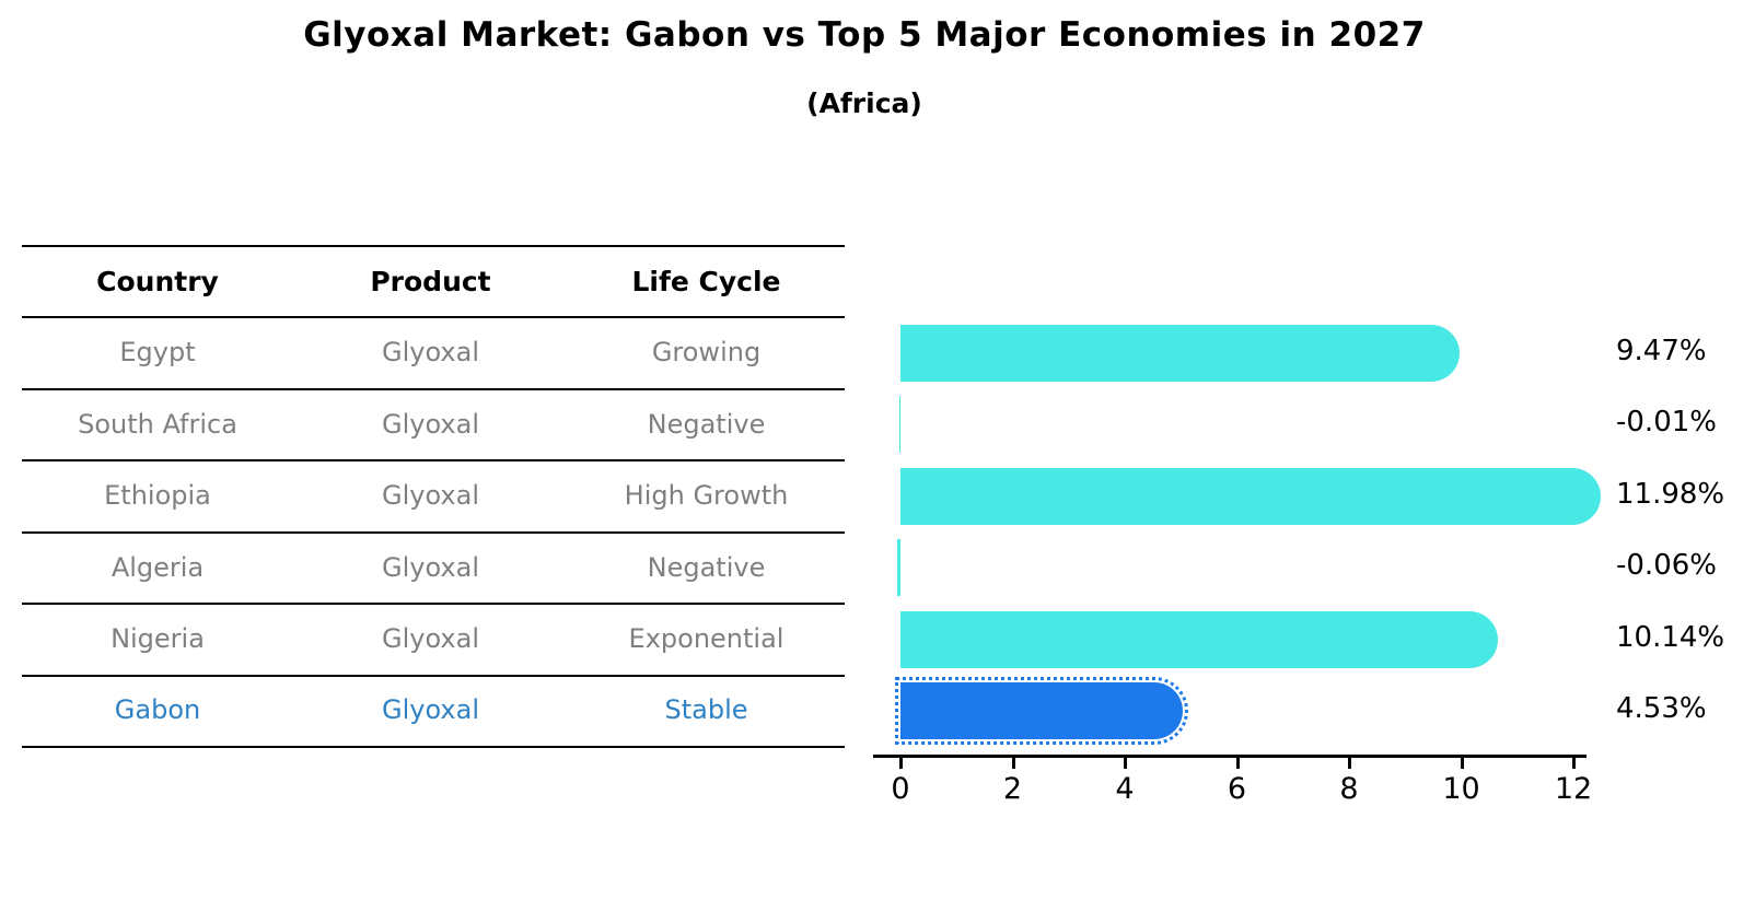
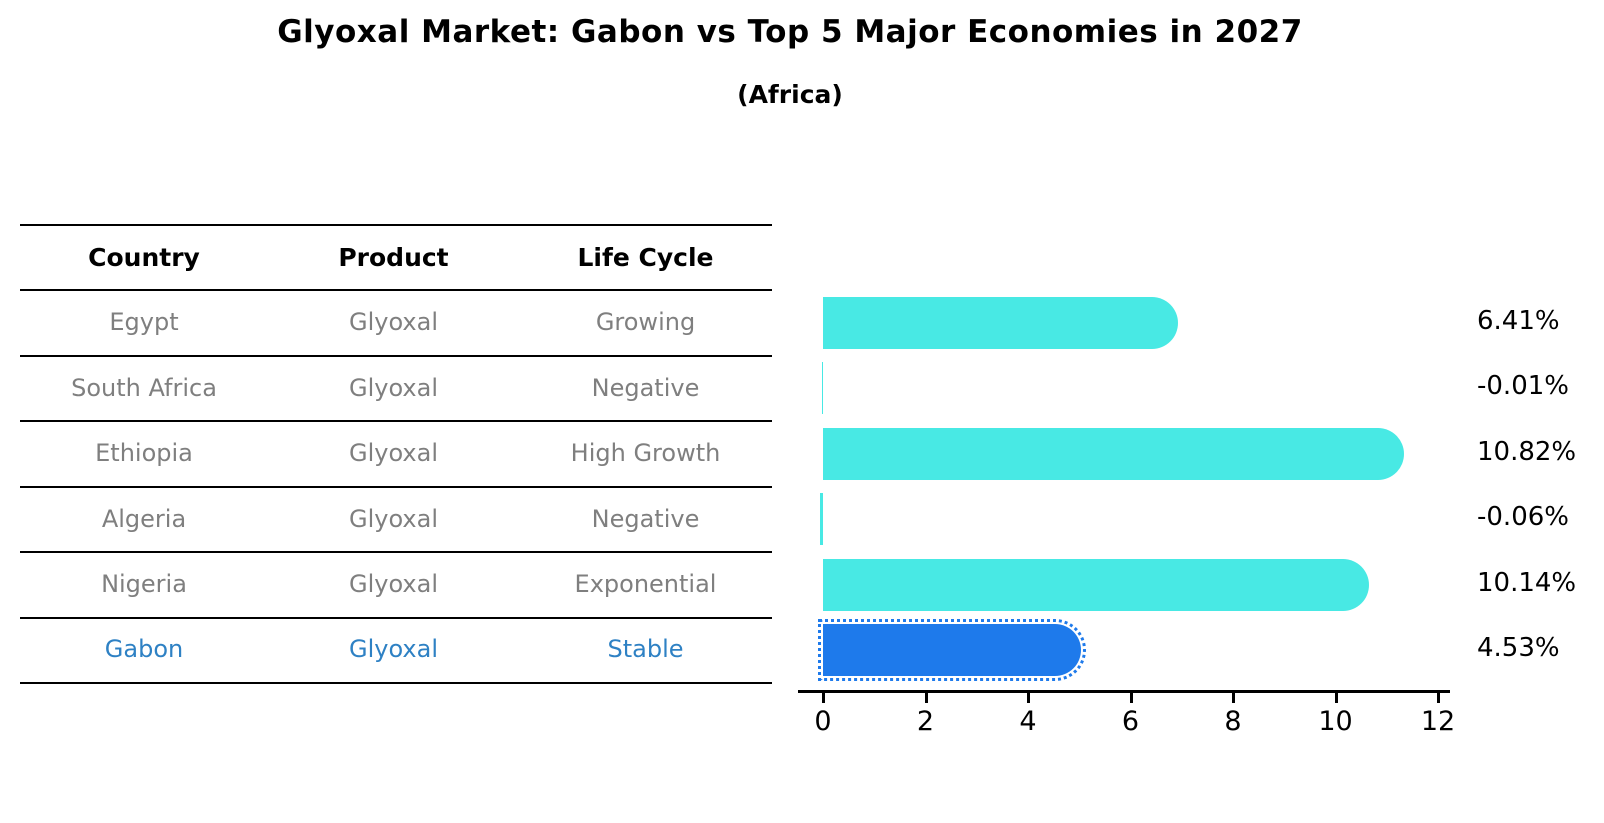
Egypt: 9.47% -> 6.41%
Ethiopia: 11.98% -> 10.82%
